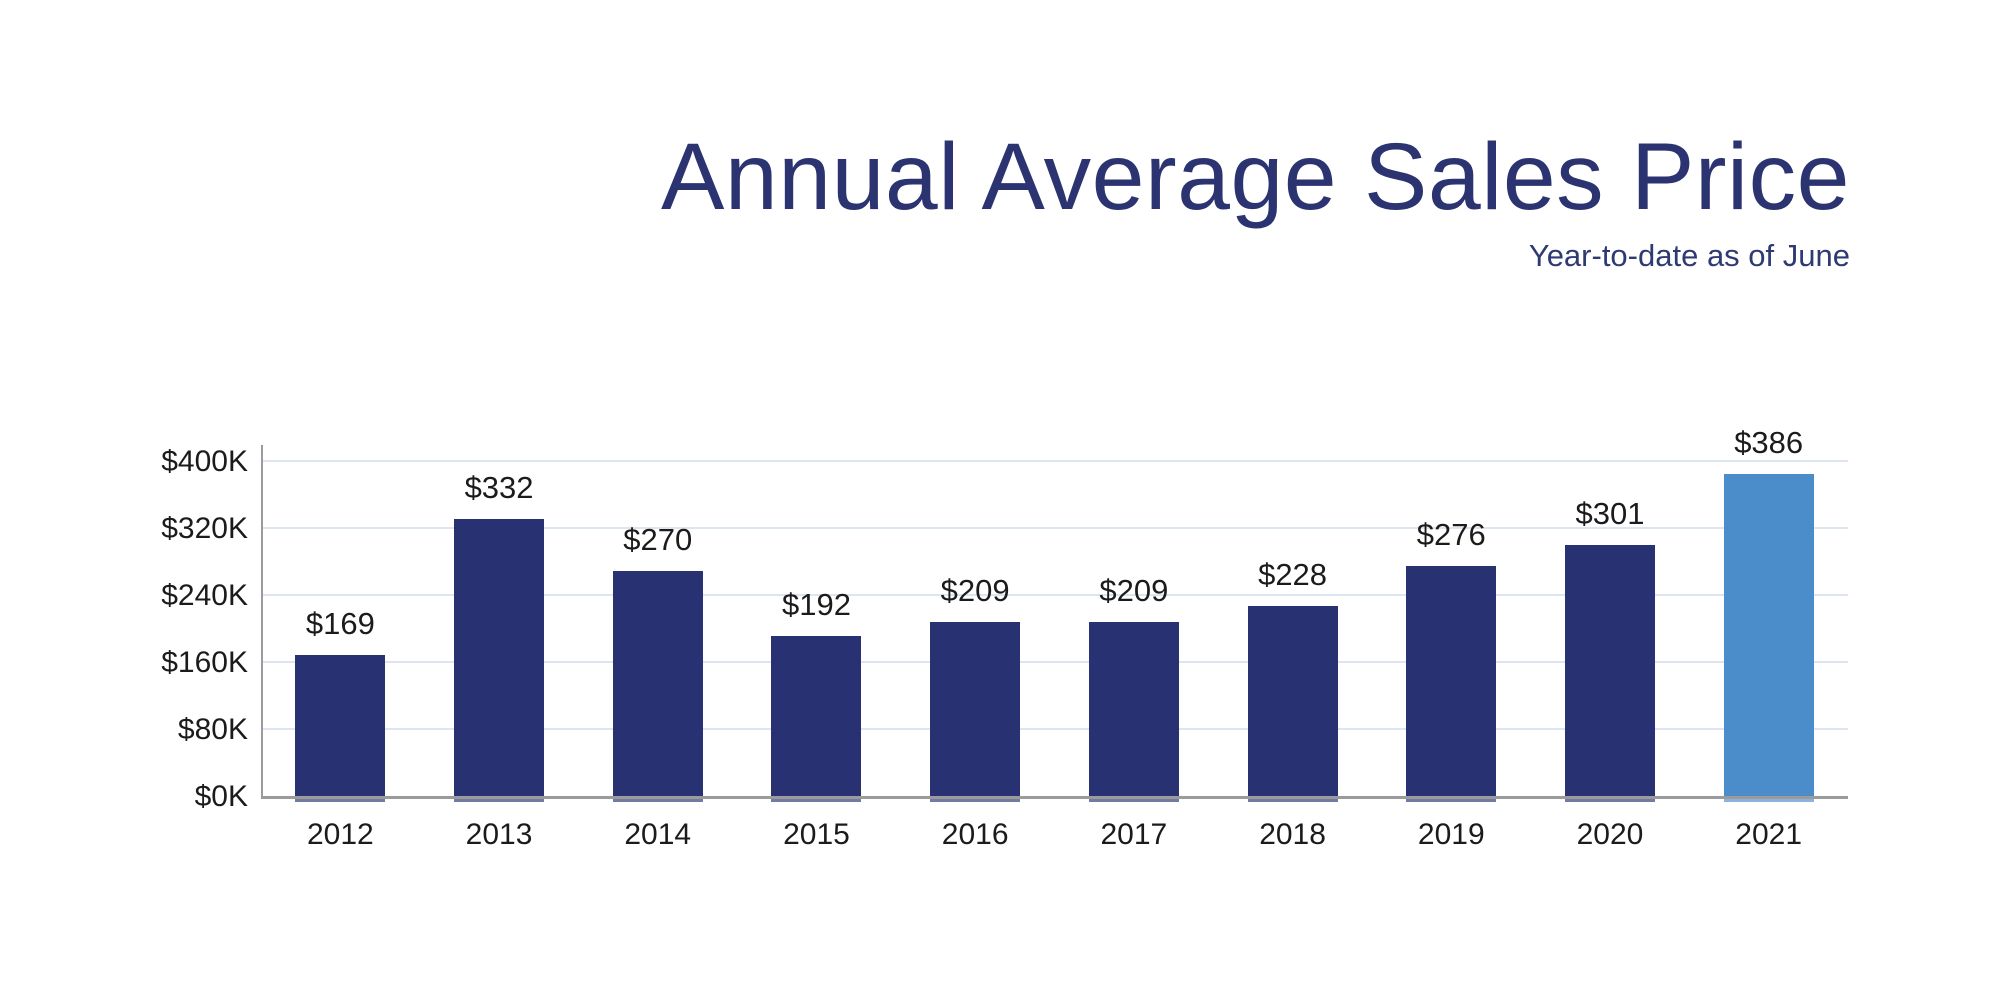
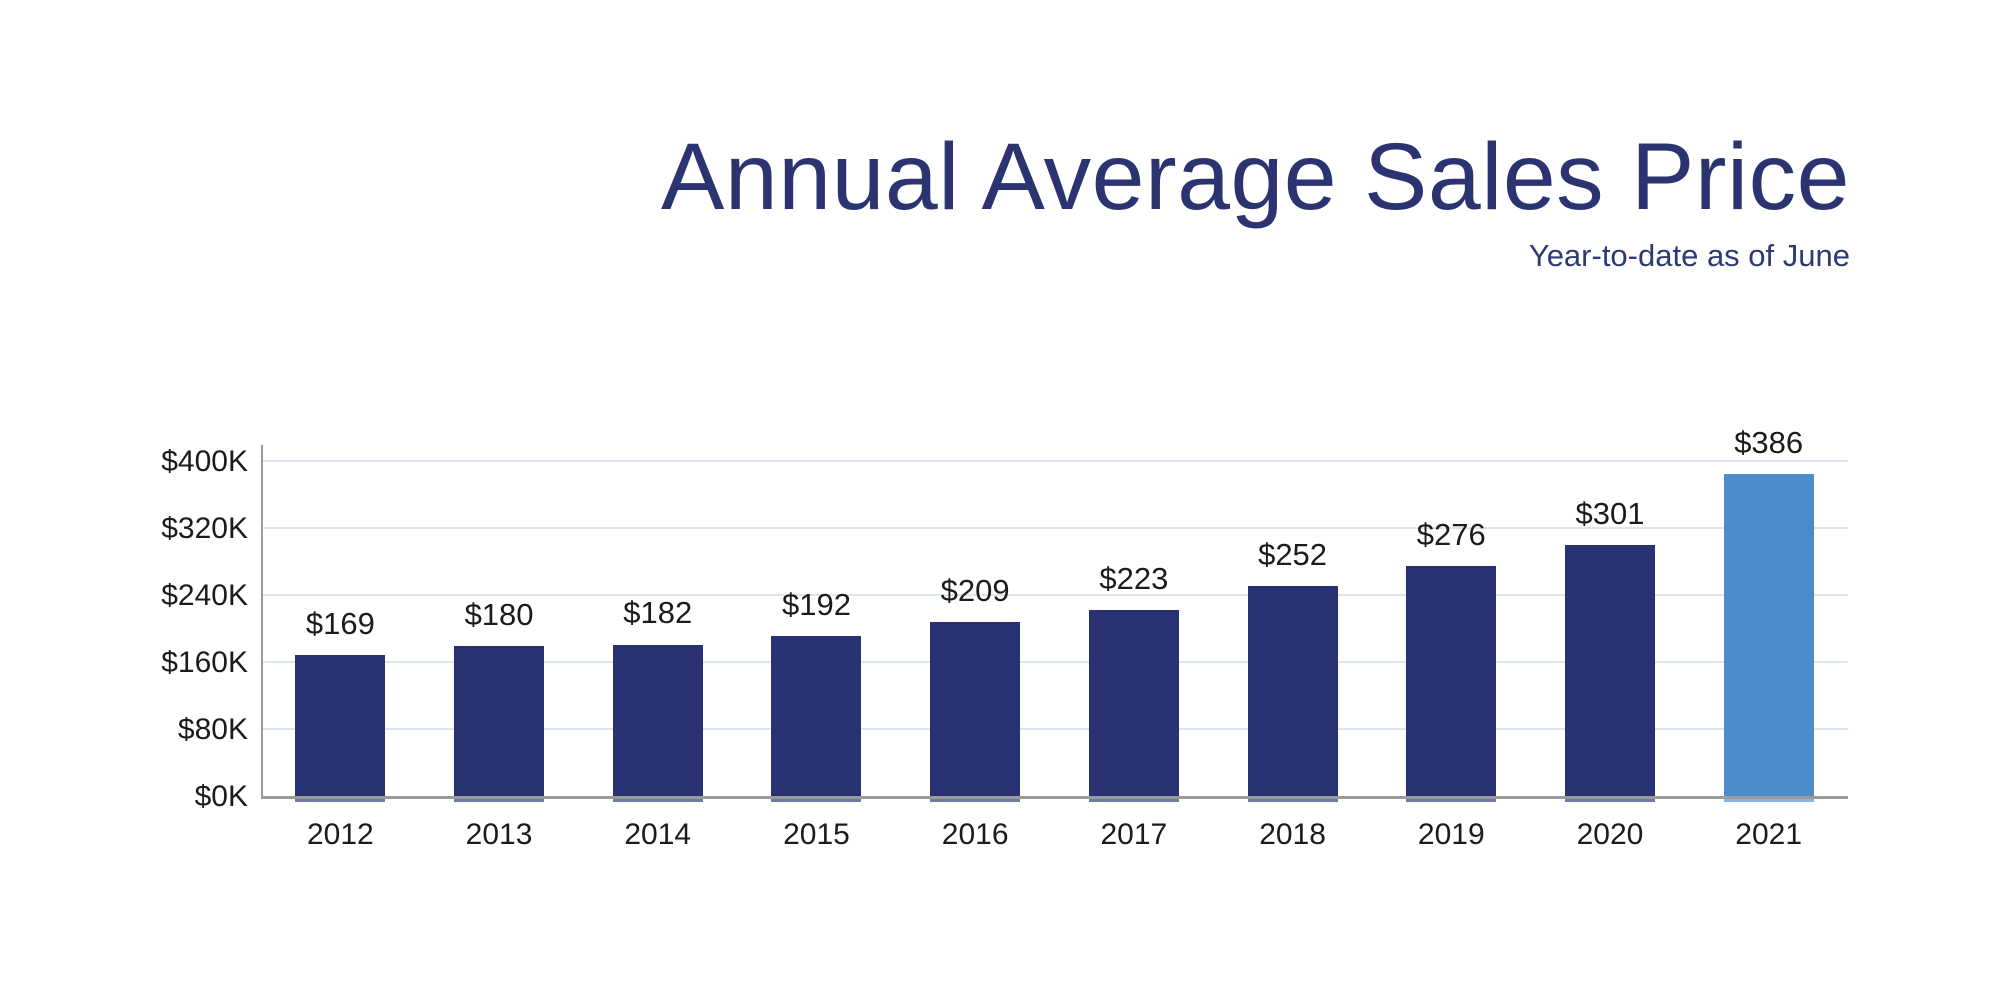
2013: $332 -> $180
2014: $270 -> $182
2017: $209 -> $223
2018: $228 -> $252
